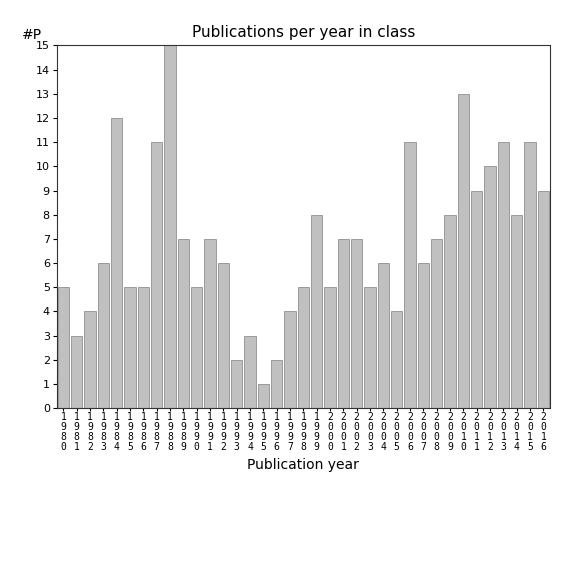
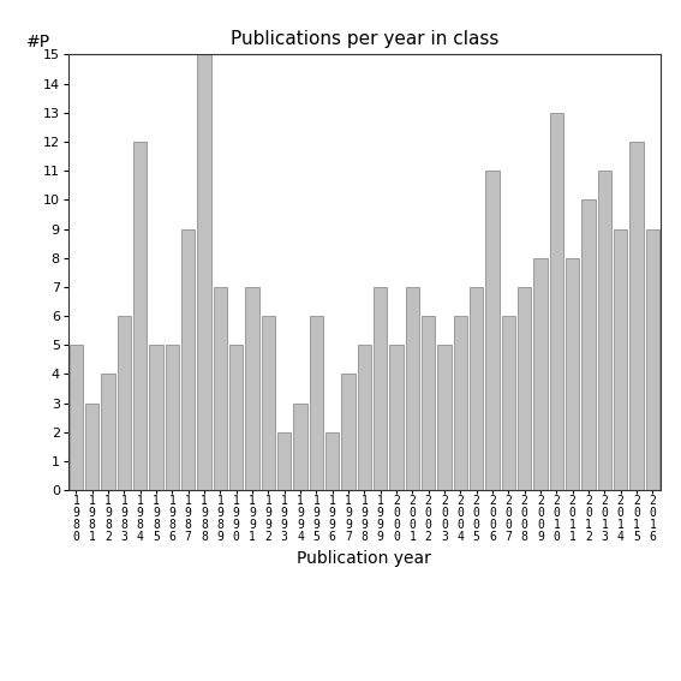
1 9 8 7: 11 -> 9
1 9 9 5: 1 -> 6
1 9 9 9: 8 -> 7
2 0 0 2: 7 -> 6
2 0 0 5: 4 -> 7
2 0 1 1: 9 -> 8
2 0 1 4: 8 -> 9
2 0 1 5: 11 -> 12
